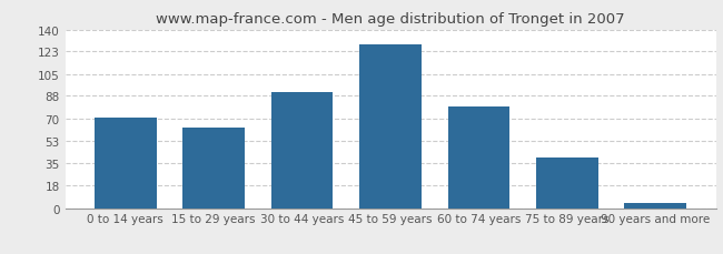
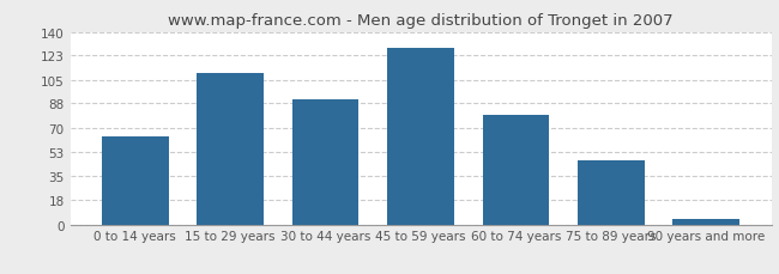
0 to 14 years: 71 -> 64
15 to 29 years: 63 -> 110
75 to 89 years: 40 -> 47
